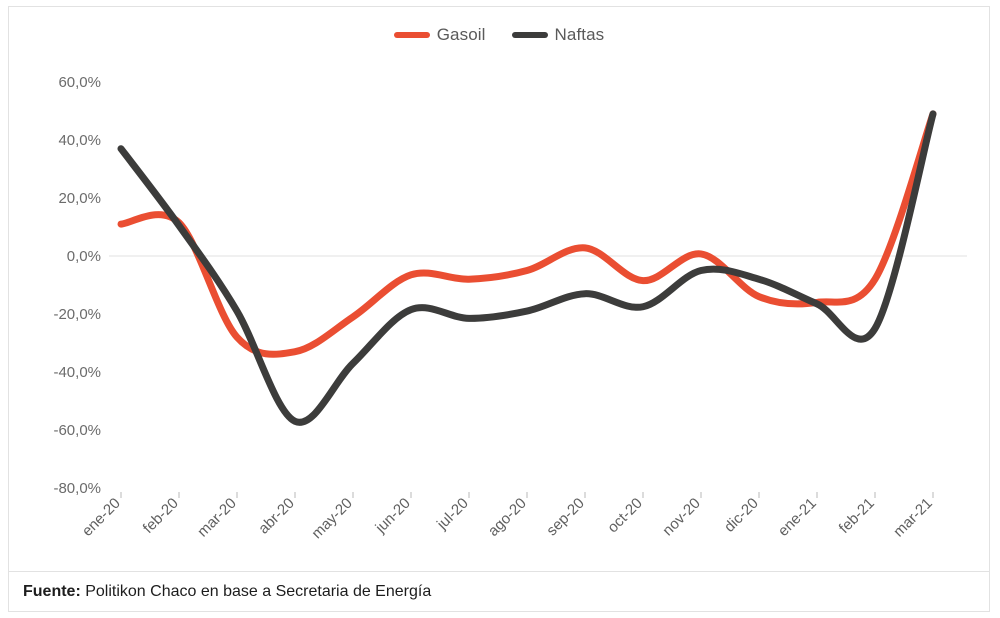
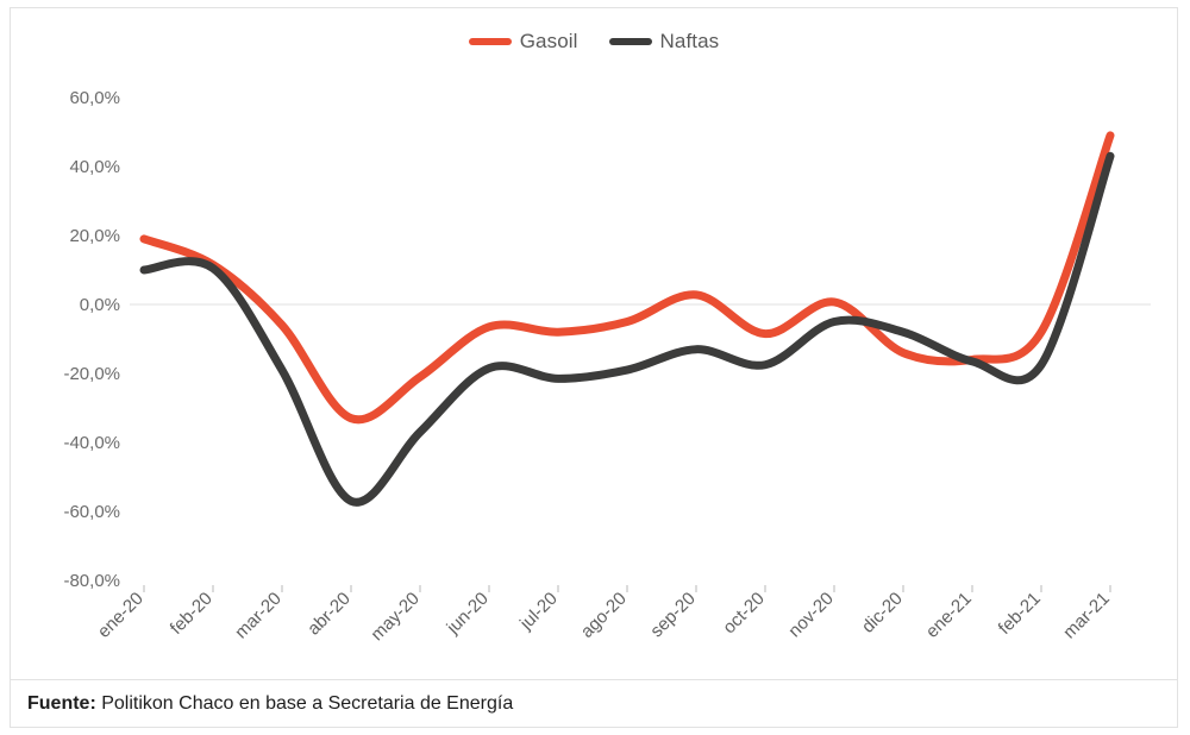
Gasoil/ene-20: 11% -> 19%
Naftas/ene-20: 37% -> 10%
Gasoil/mar-20: -28% -> -6%
Naftas/feb-21: -25% -> -18%
Naftas/mar-21: 49% -> 43%
